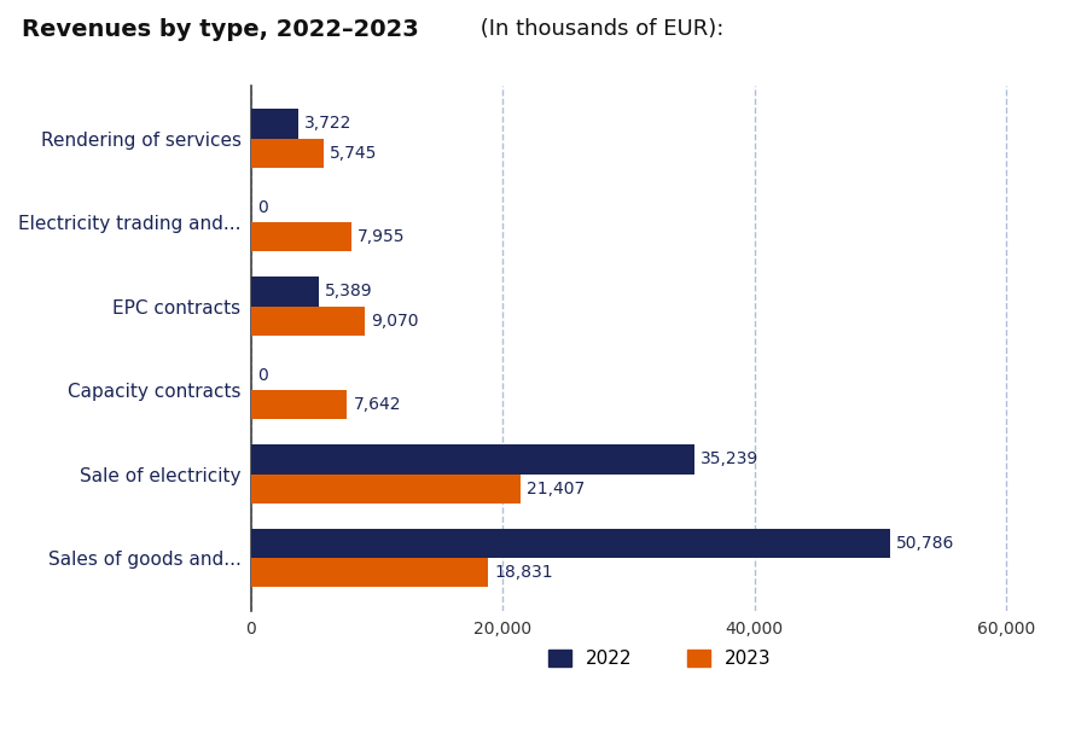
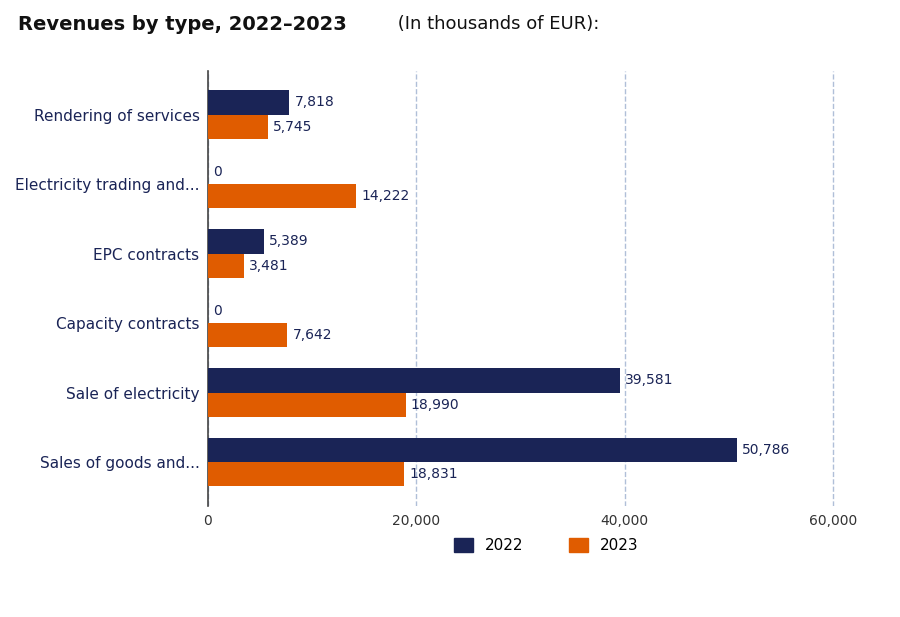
2022/Rendering of services: 3,722 -> 7,818
2023/Electricity trading and...: 7,955 -> 14,222
2023/EPC contracts: 9,070 -> 3,481
2022/Sale of electricity: 35,239 -> 39,581
2023/Sale of electricity: 21,407 -> 18,990
